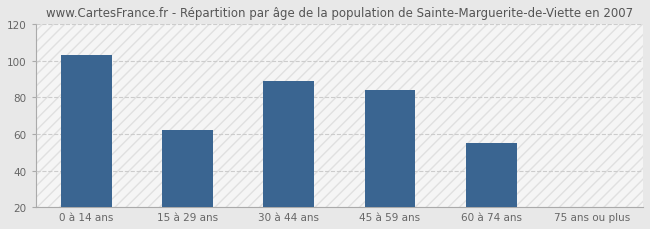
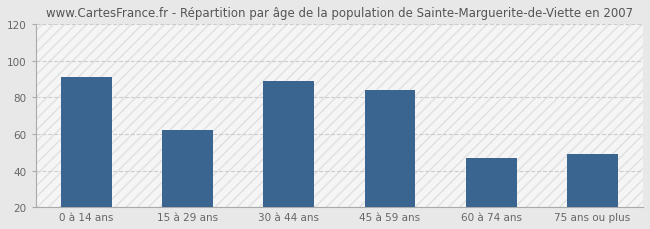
0 à 14 ans: 103 -> 91
60 à 74 ans: 55 -> 47
75 ans ou plus: 20 -> 49
